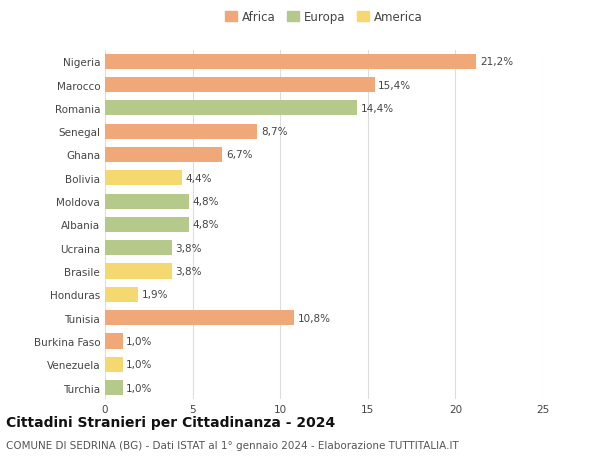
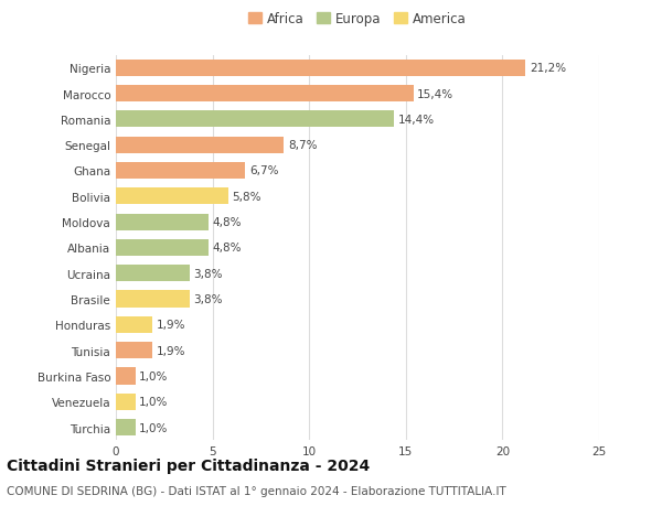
Bolivia: 4,4% -> 5,8%
Tunisia: 10,8% -> 1,9%
